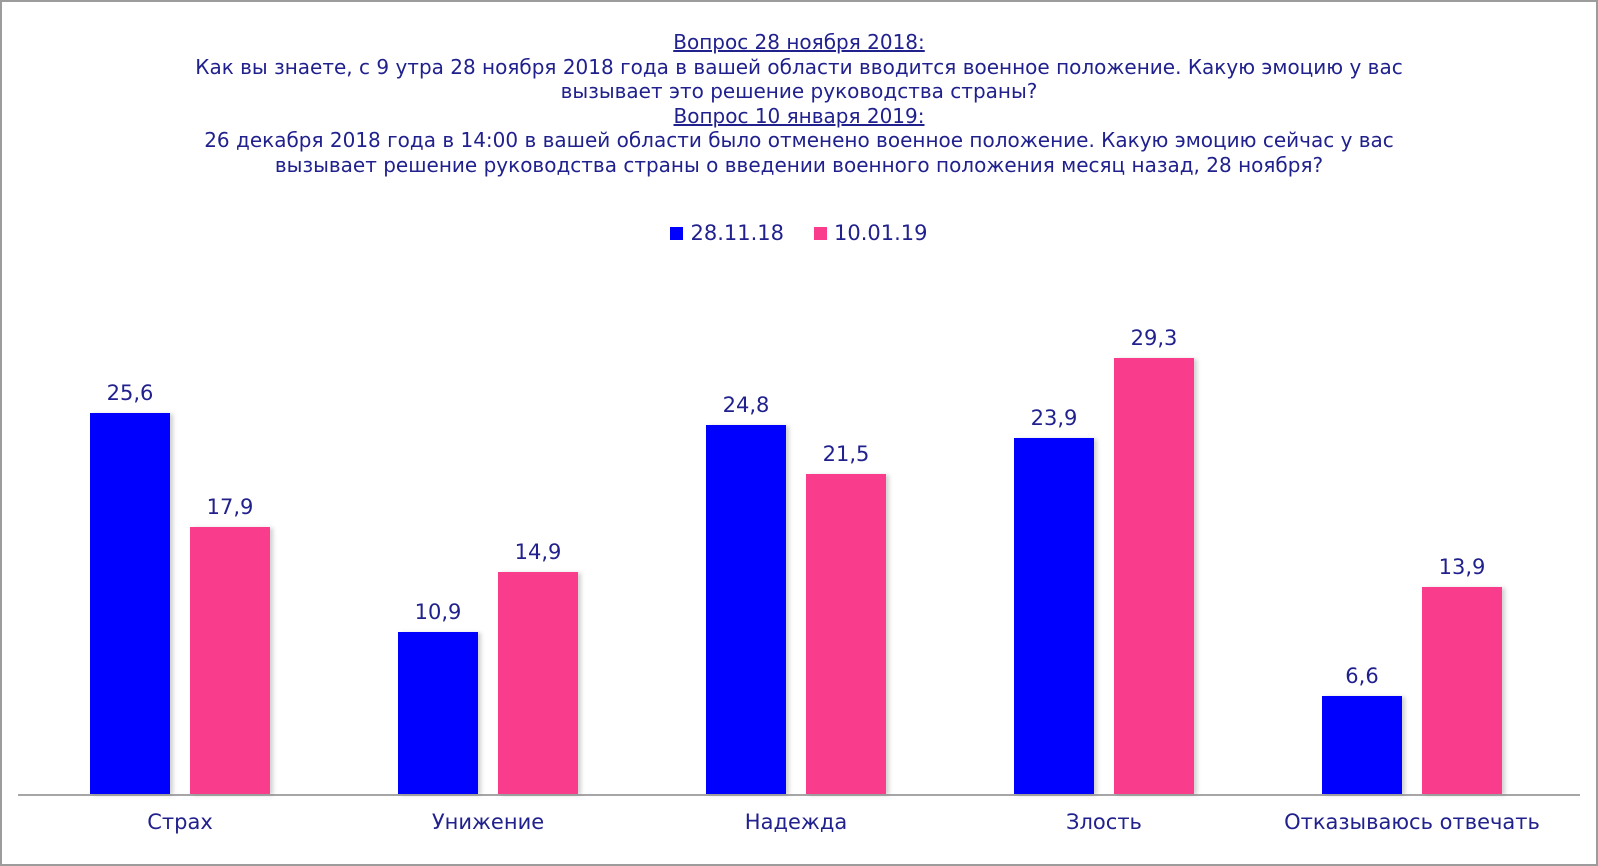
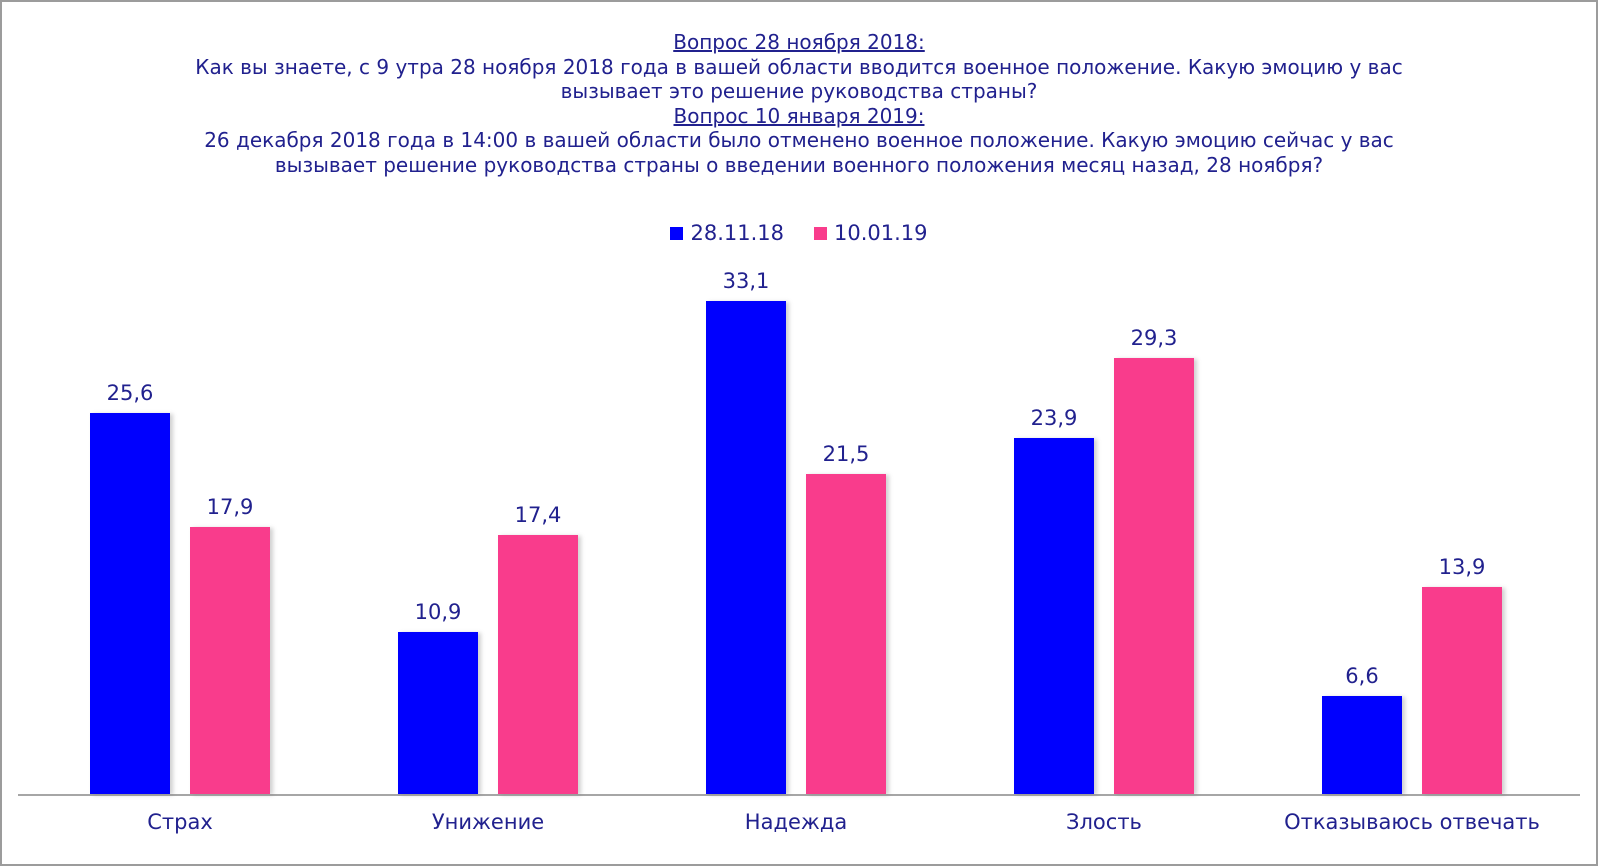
10.01.19/Унижение: 14,9 -> 17,4
28.11.18/Надежда: 24,8 -> 33,1
